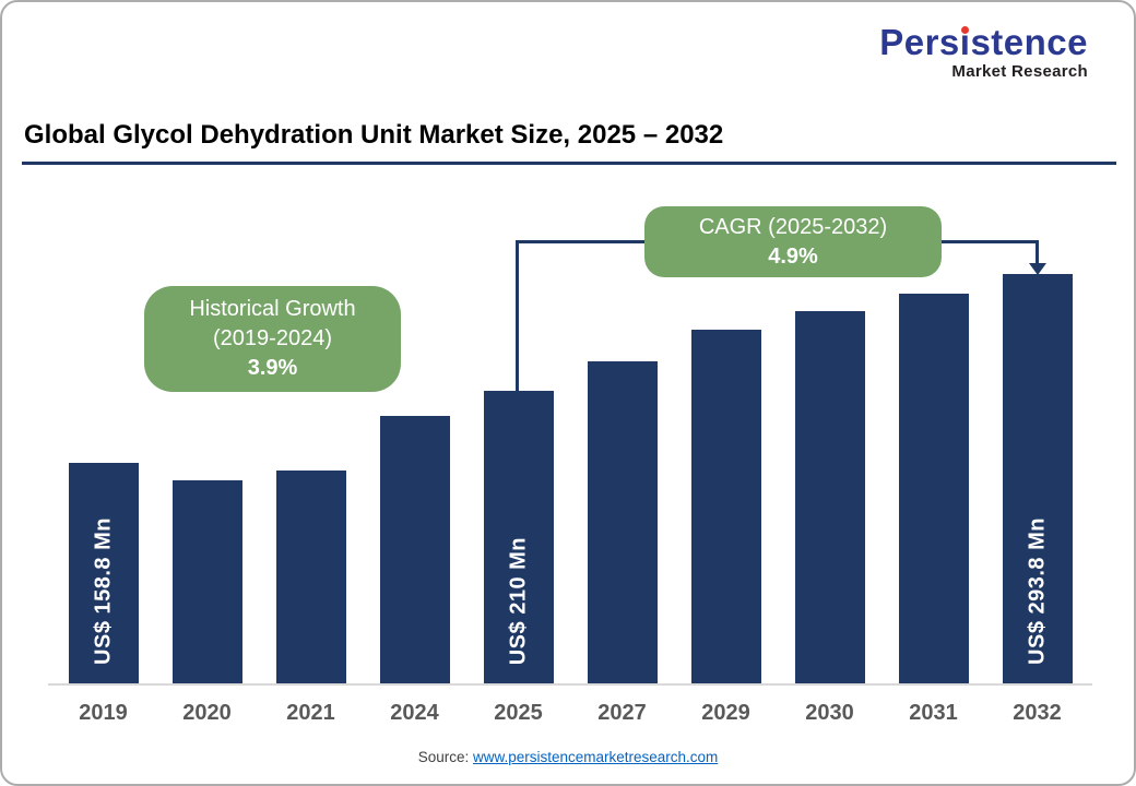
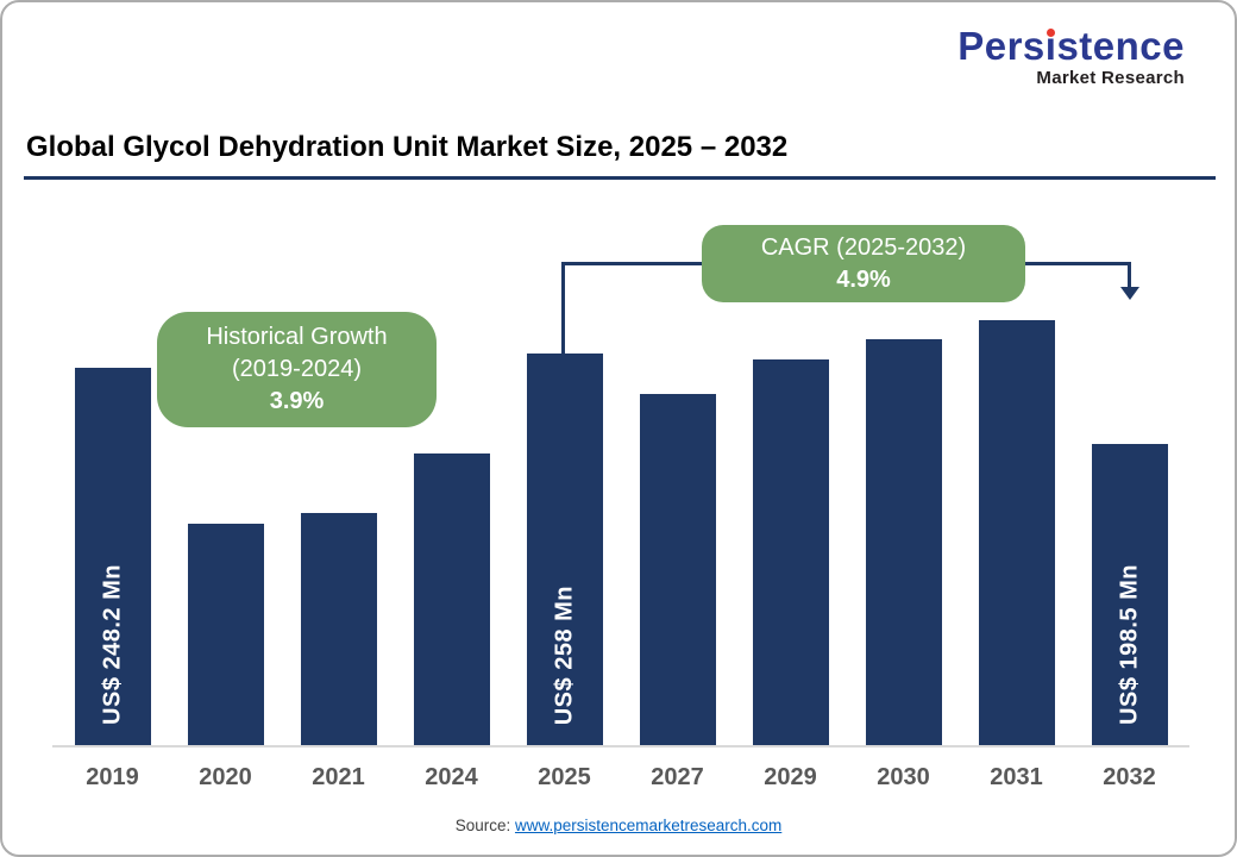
2019: 158.8 -> 248.2
2025: 210 -> 258
2032: 293.8 -> 198.5
